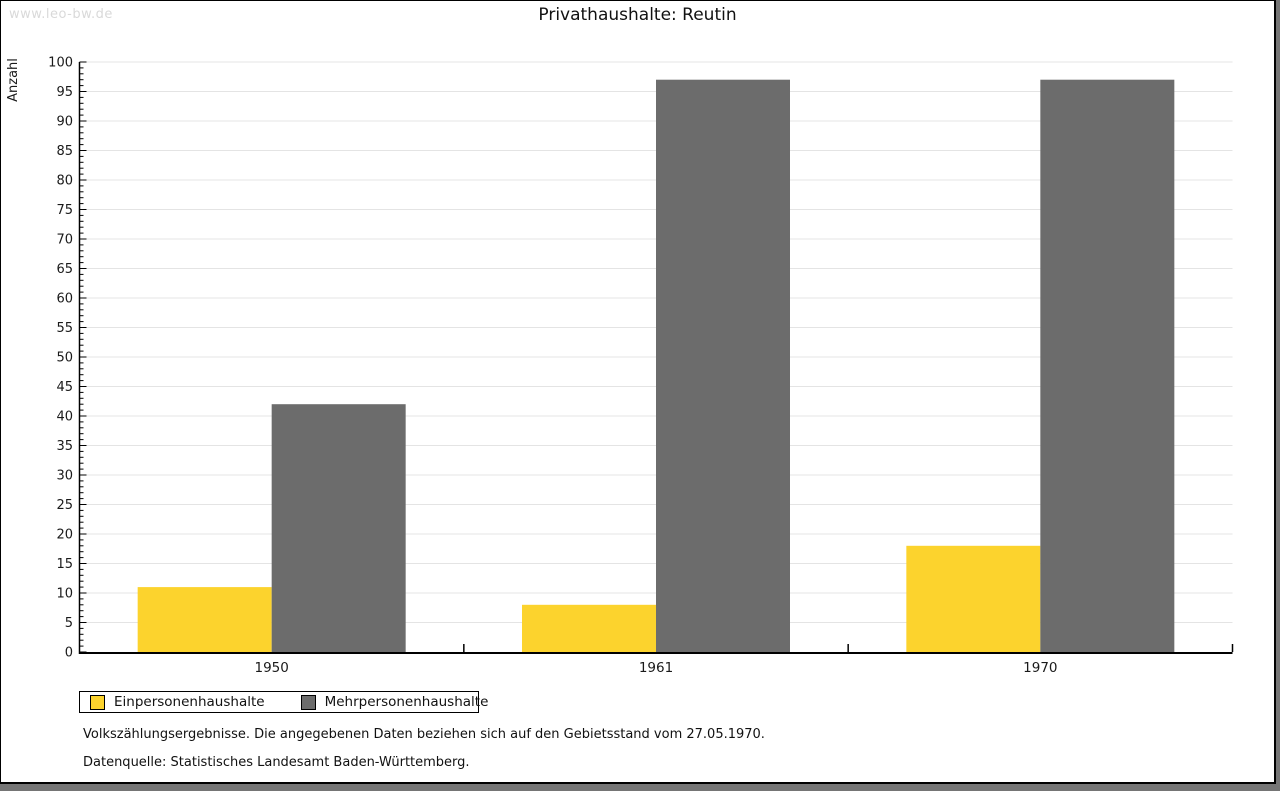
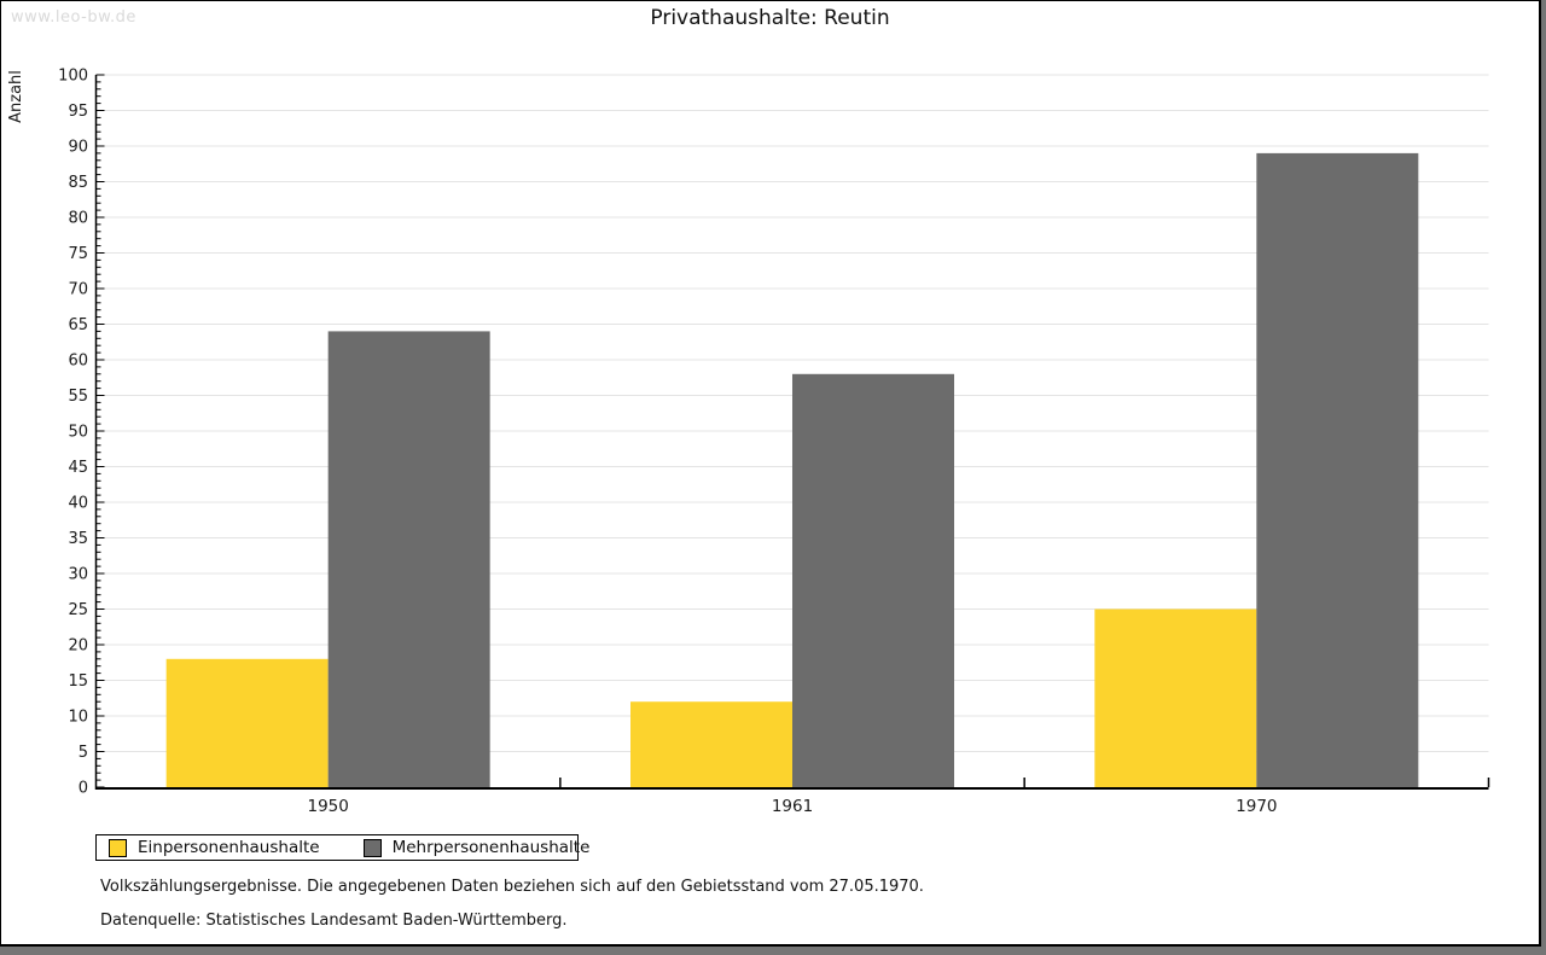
Einpersonenhaushalte/1950: 11 -> 18
Mehrpersonenhaushalte/1950: 42 -> 64
Einpersonenhaushalte/1961: 8 -> 12
Mehrpersonenhaushalte/1961: 97 -> 58
Einpersonenhaushalte/1970: 18 -> 25
Mehrpersonenhaushalte/1970: 97 -> 89
